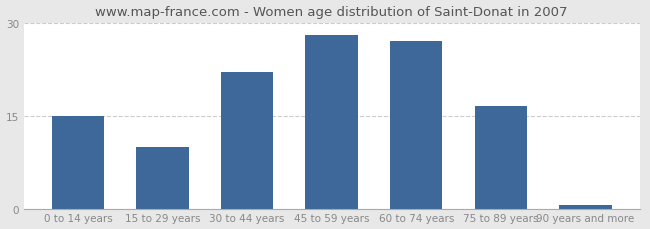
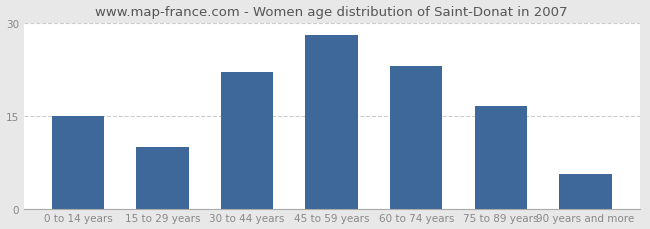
60 to 74 years: 27.0 -> 23.0
90 years and more: 0.5 -> 5.6
